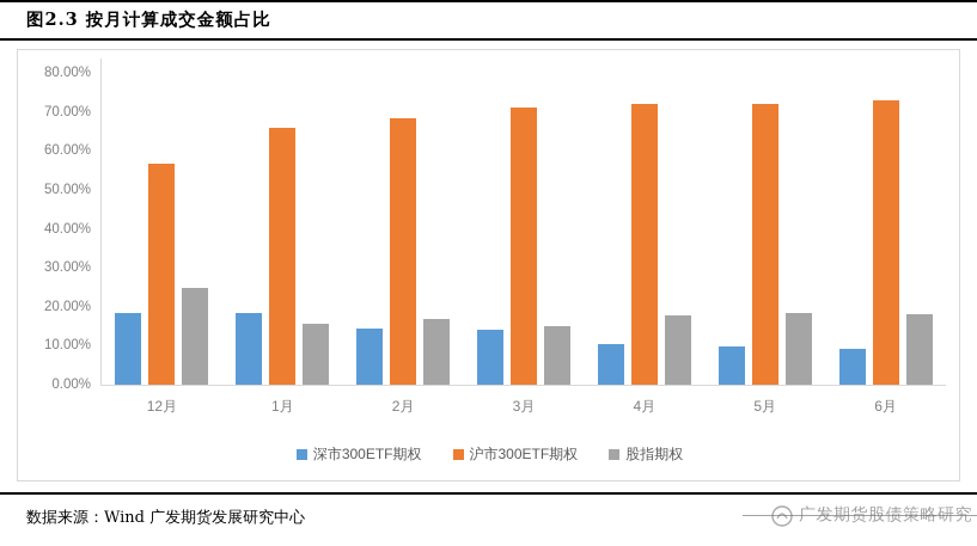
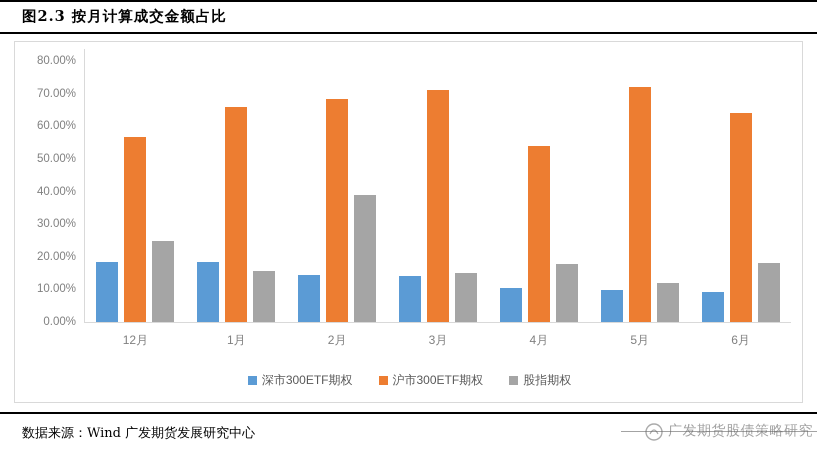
股指期权/2月: 17% -> 39%
沪市300ETF期权/4月: 72% -> 54%
股指期权/5月: 18% -> 12%
沪市300ETF期权/6月: 73% -> 64%
